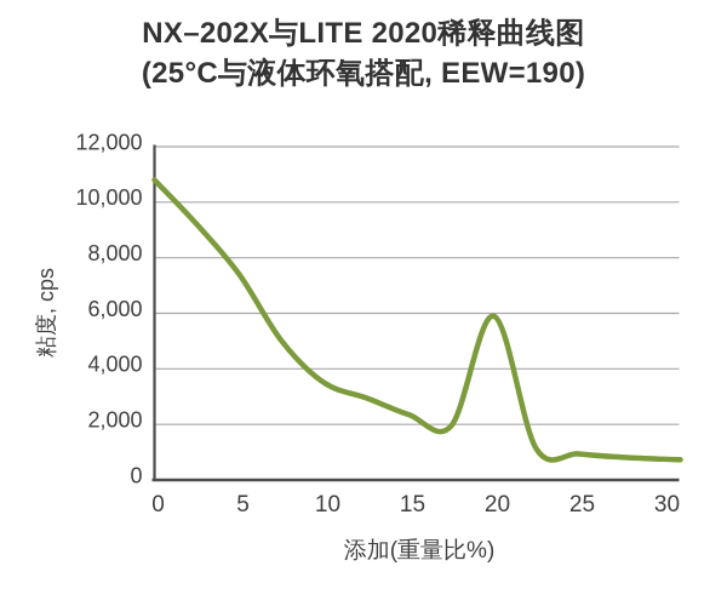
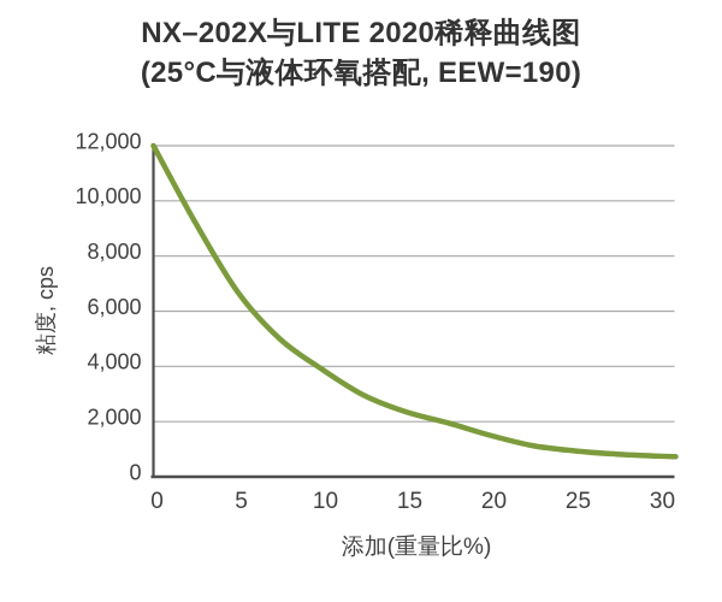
0: 10800 -> 12000
5: 7400 -> 6700
10: 3500 -> 3900
20: 5900 -> 1500
